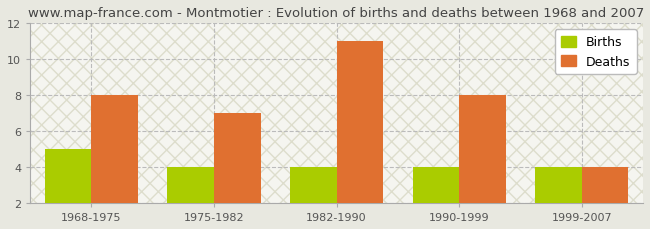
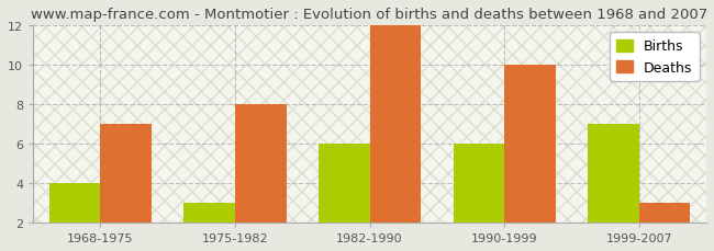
Births/1968-1975: 5 -> 4
Deaths/1968-1975: 8 -> 7
Births/1975-1982: 4 -> 3
Deaths/1975-1982: 7 -> 8
Births/1982-1990: 4 -> 6
Deaths/1982-1990: 11 -> 12
Births/1990-1999: 4 -> 6
Deaths/1990-1999: 8 -> 10
Births/1999-2007: 4 -> 7
Deaths/1999-2007: 4 -> 3
